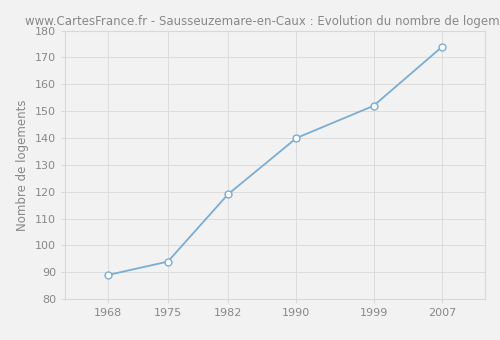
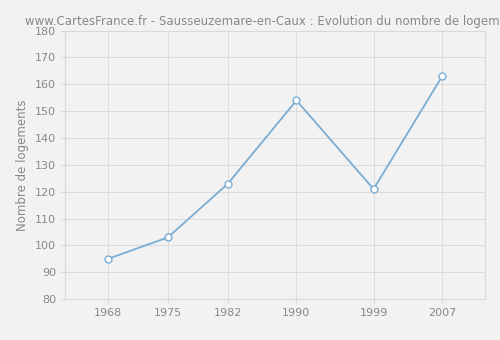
1968: 89 -> 95
1975: 94 -> 103
1982: 119 -> 123
1990: 140 -> 154
1999: 152 -> 121
2007: 174 -> 163
